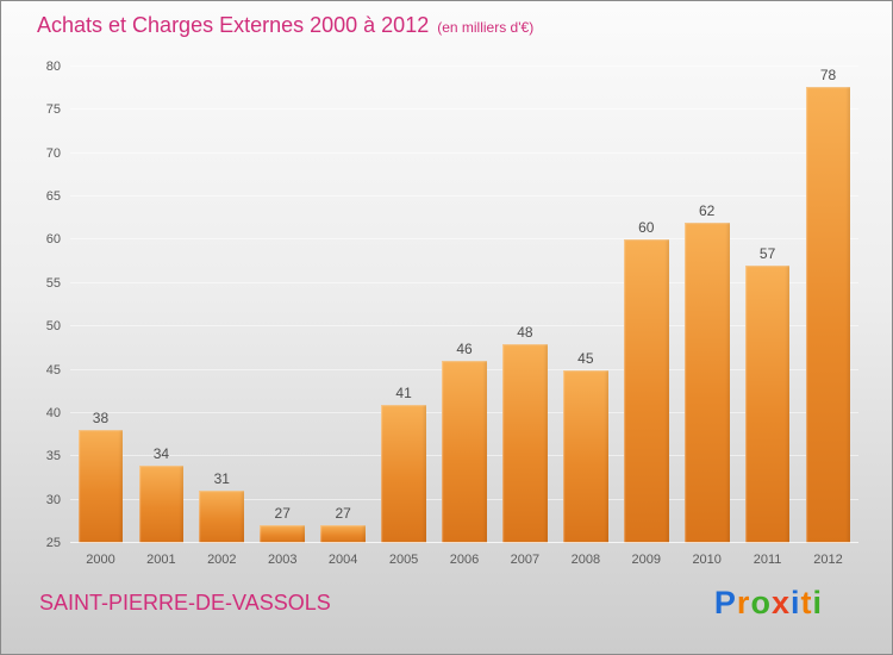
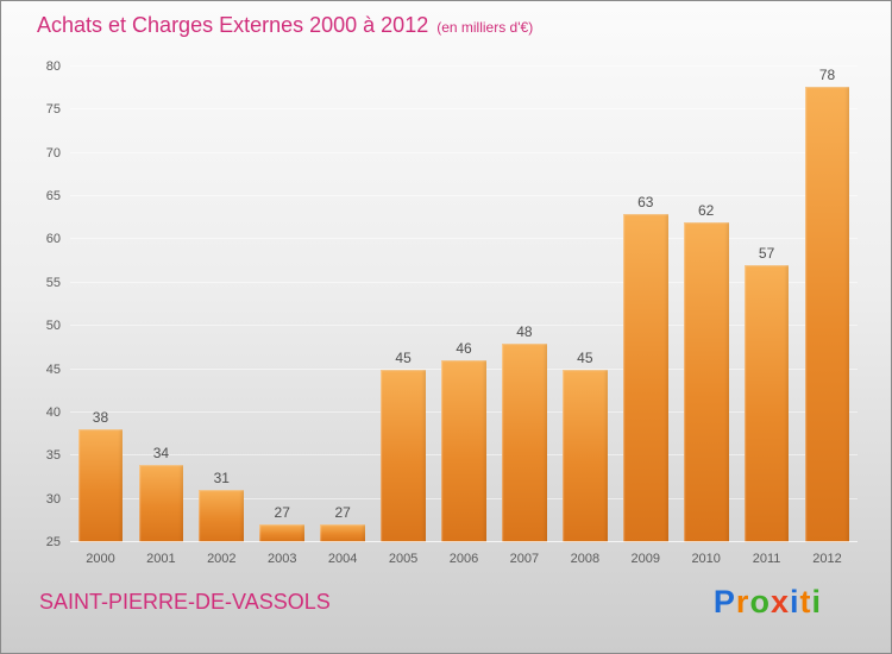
2005: 41 -> 45
2009: 60 -> 63
